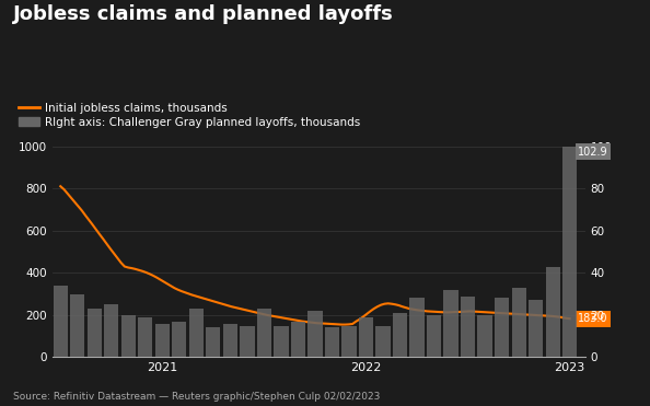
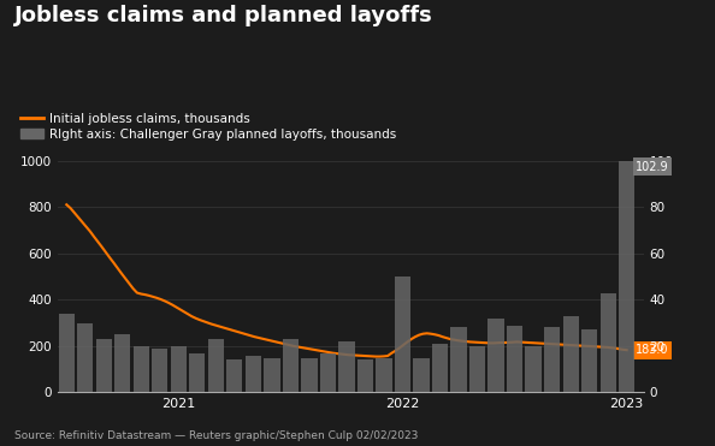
RIght axis: Challenger Gray planned layoffs, thousands/2021: 16 -> 20
RIght axis: Challenger Gray planned layoffs, thousands/2022: 19 -> 50
